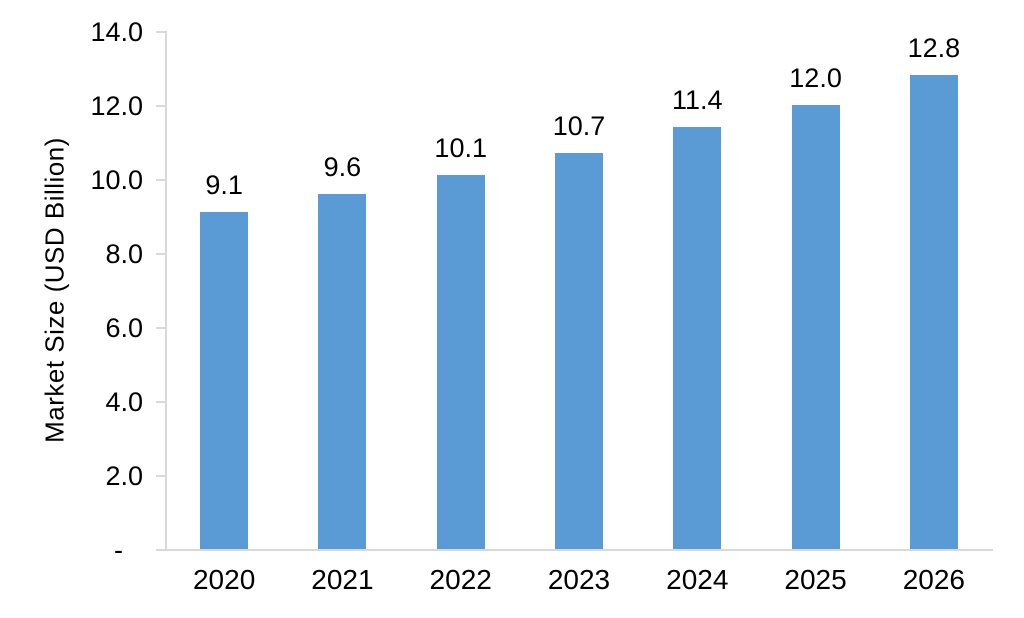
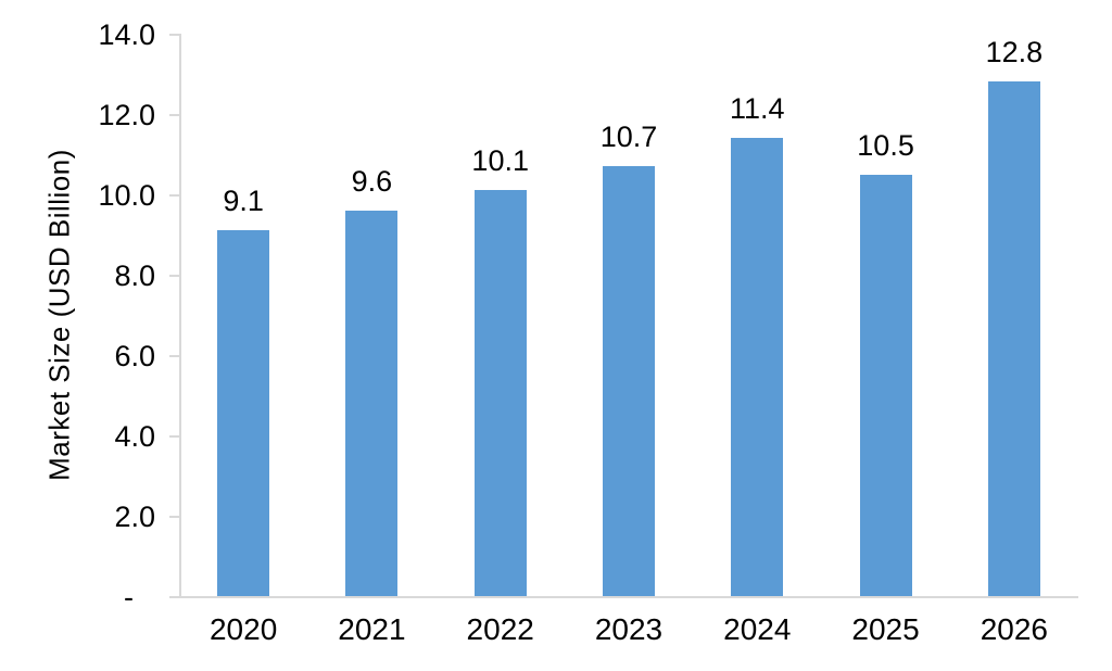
2025: 12.0 -> 10.5
